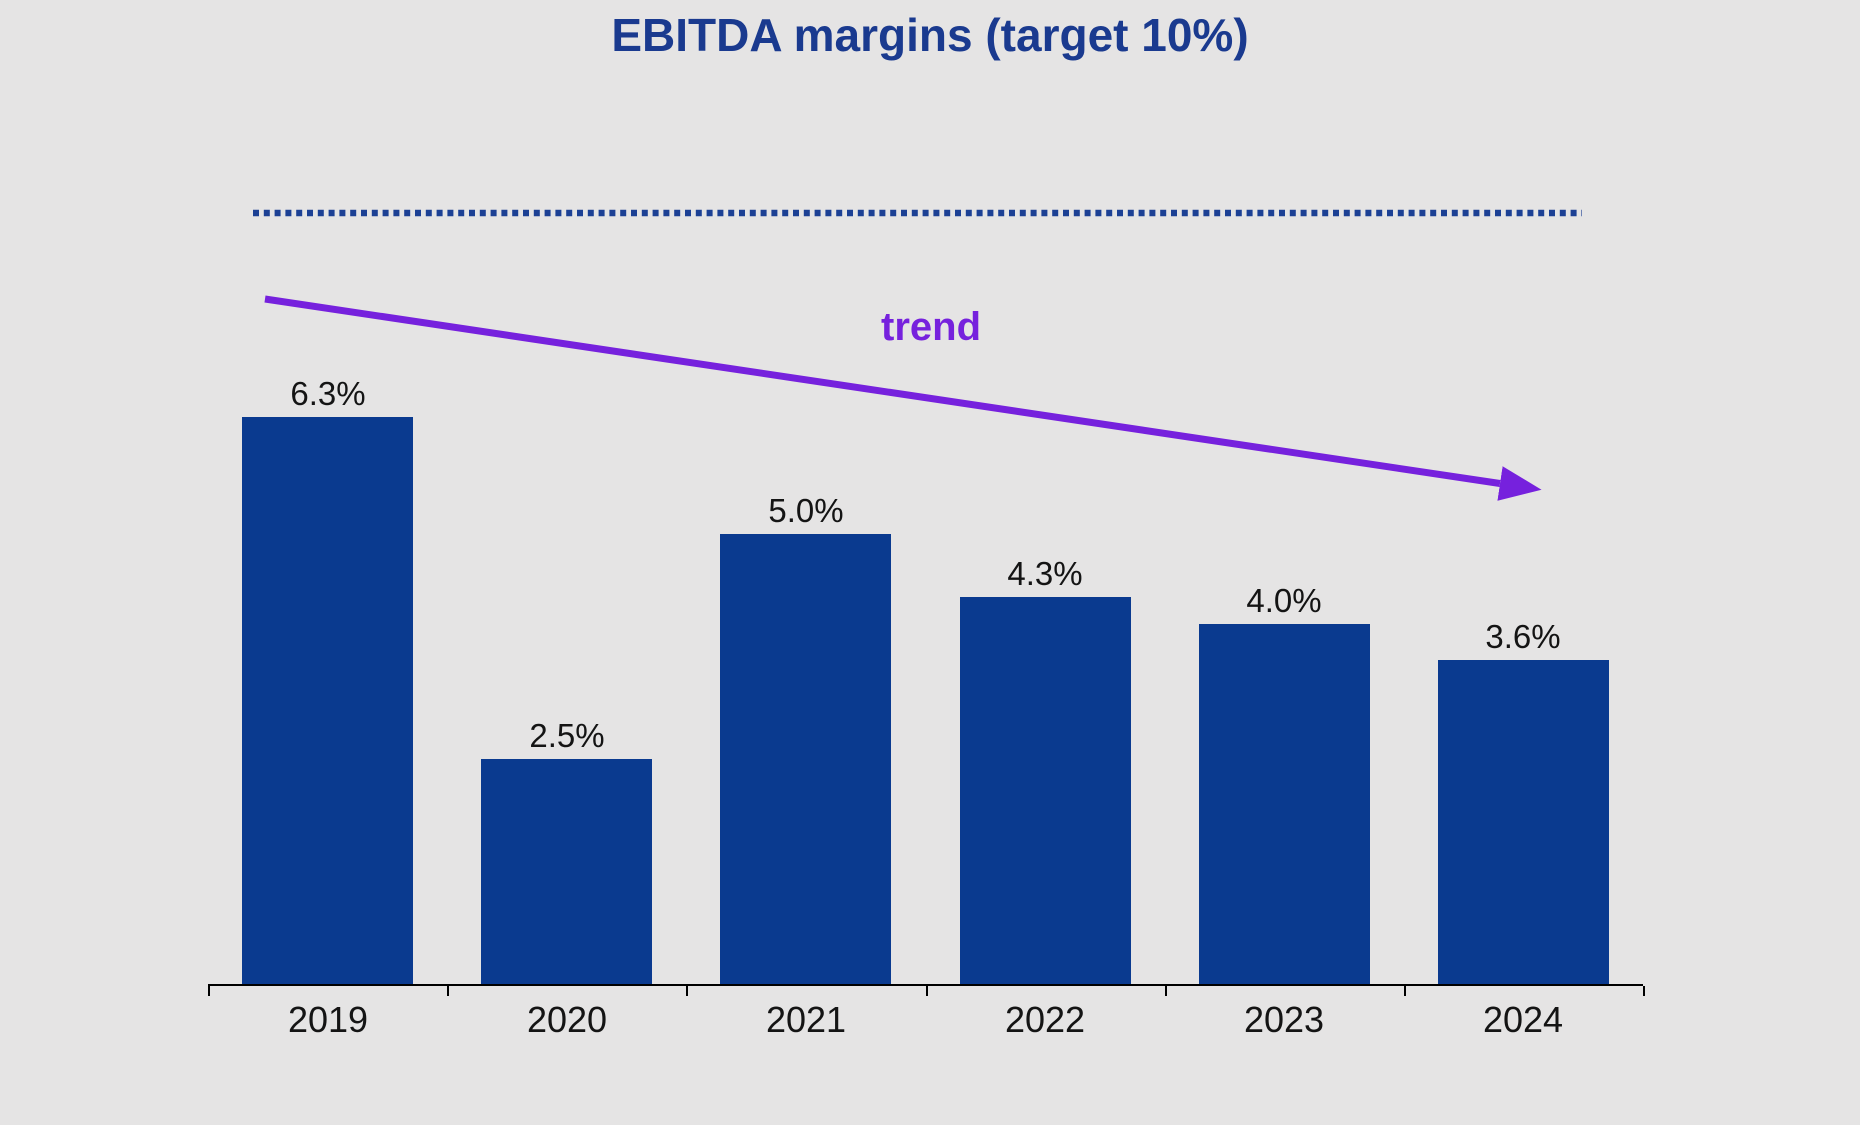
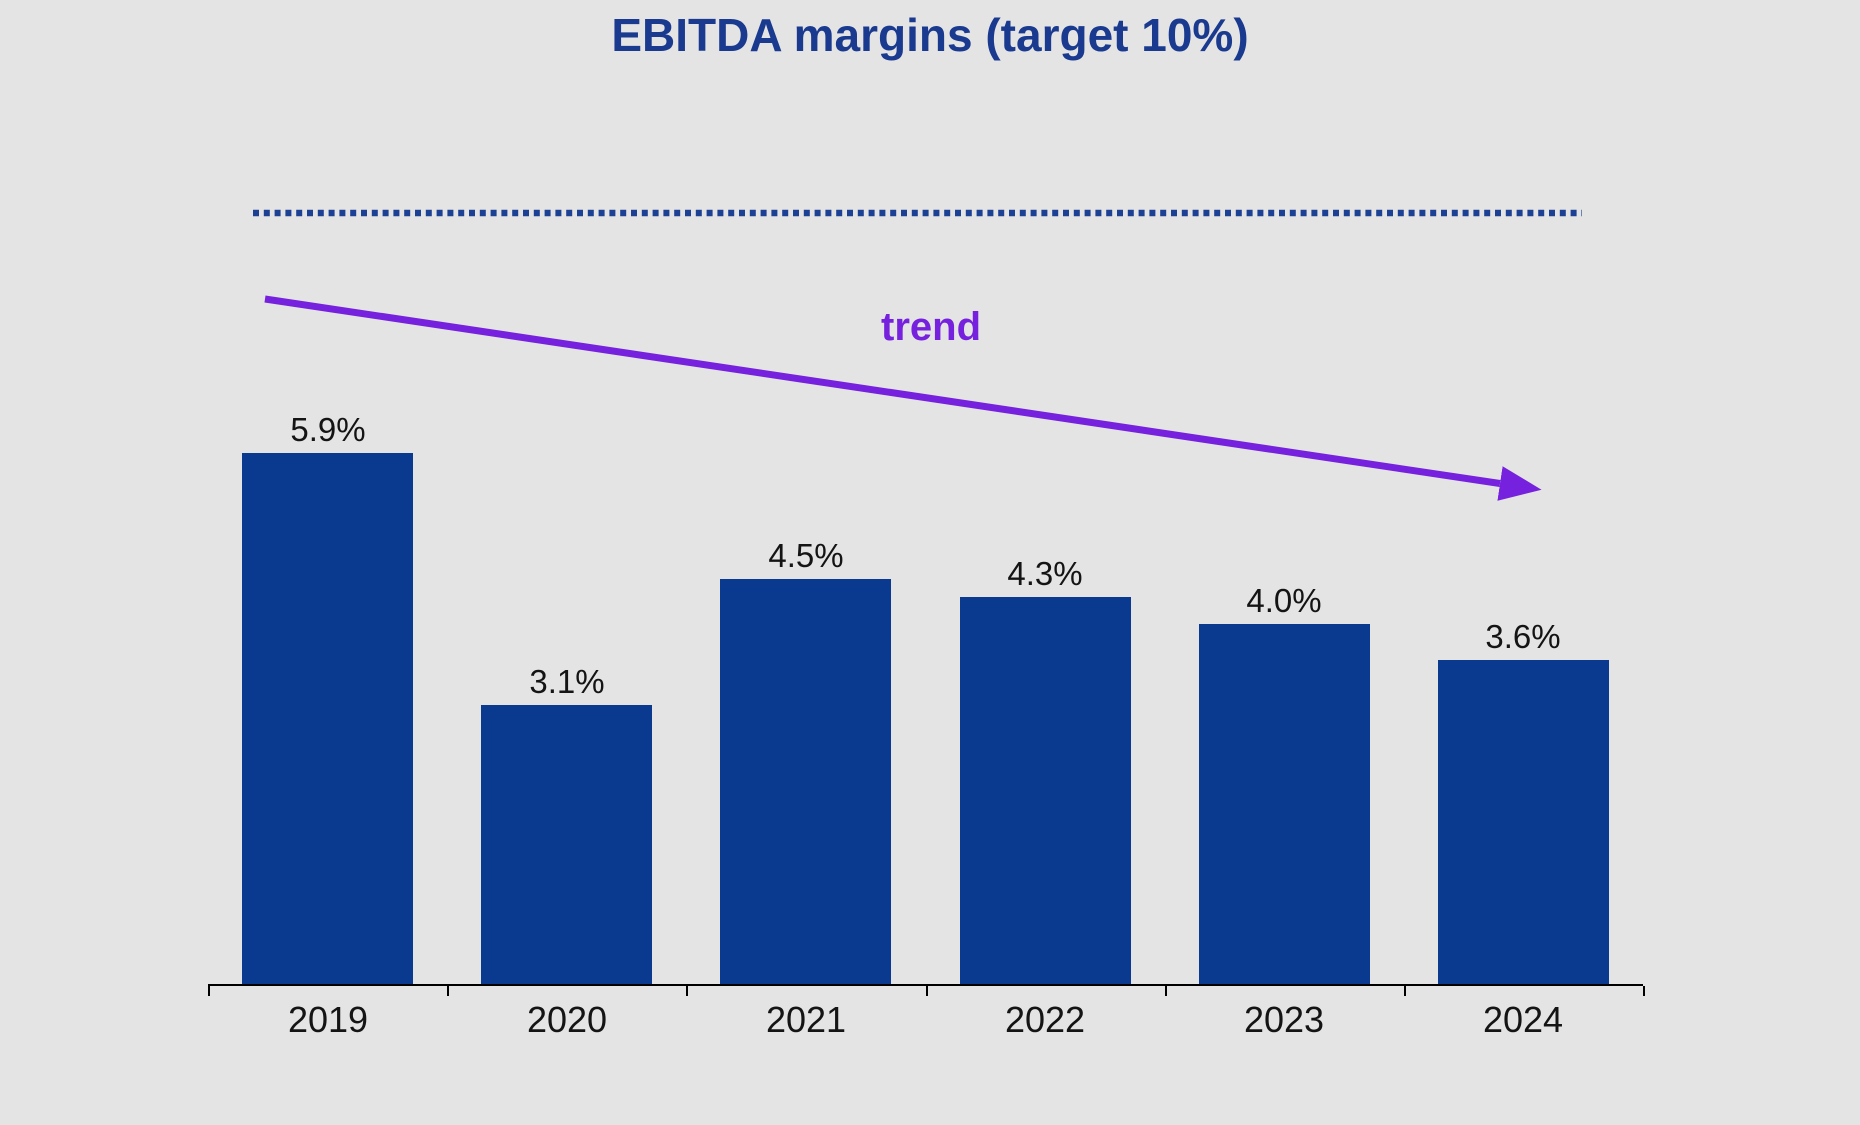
2019: 6.3% -> 5.9%
2020: 2.5% -> 3.1%
2021: 5.0% -> 4.5%
